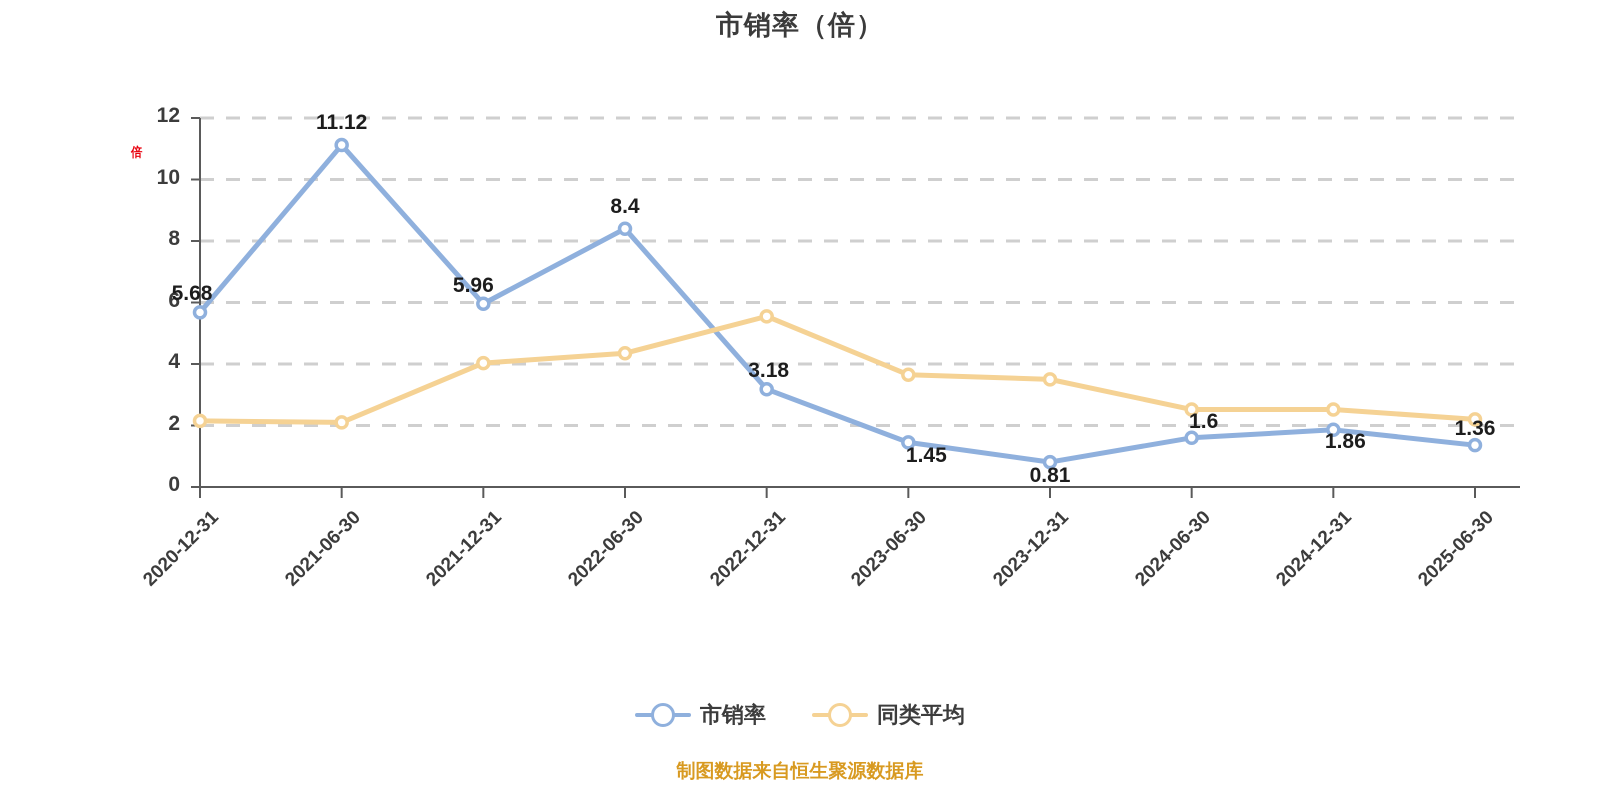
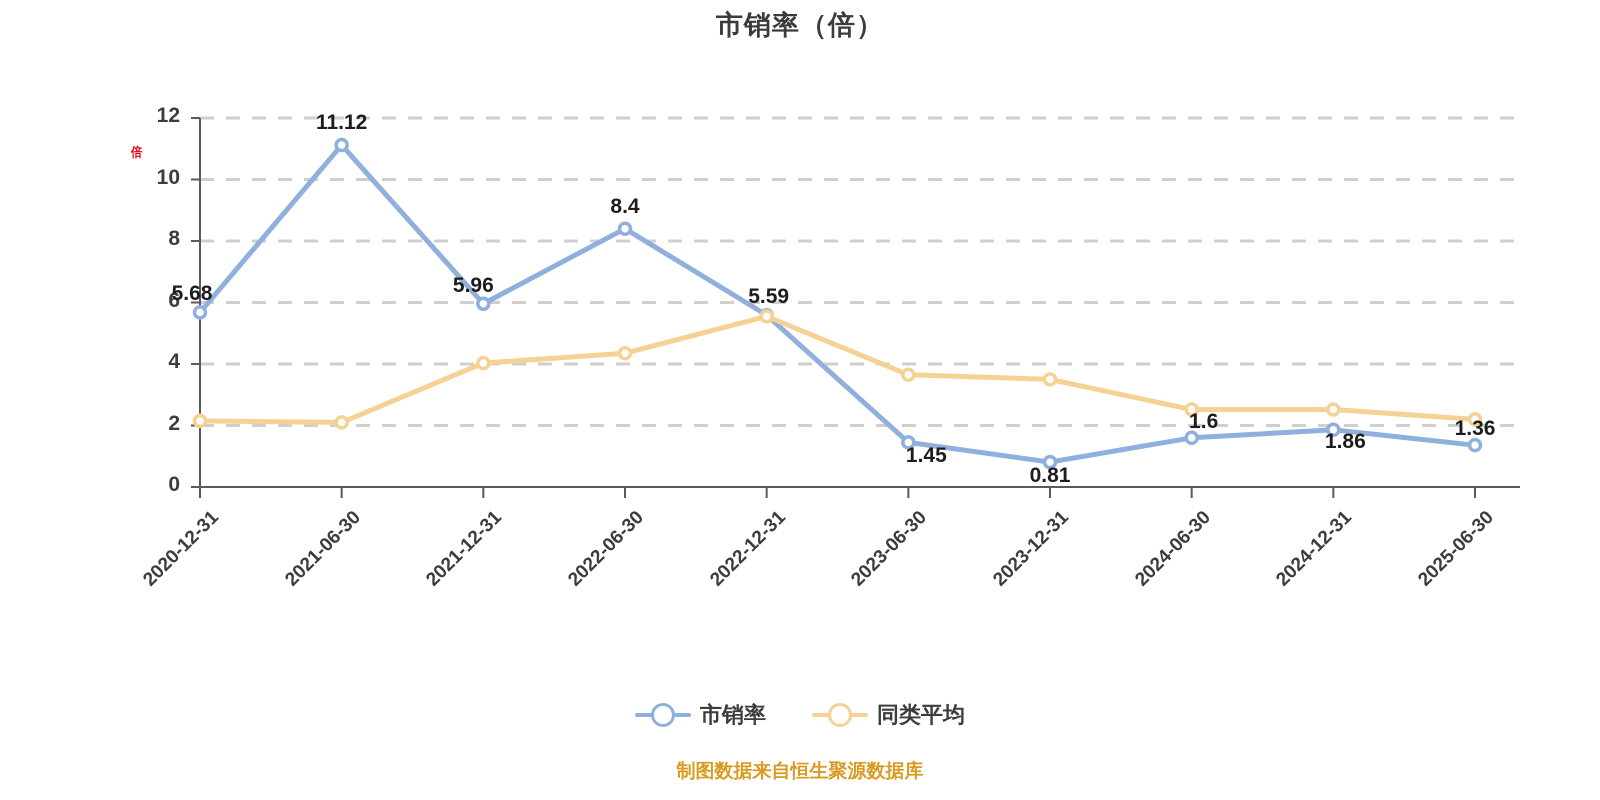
市销率/2022-12-31: 3.18 -> 5.59
